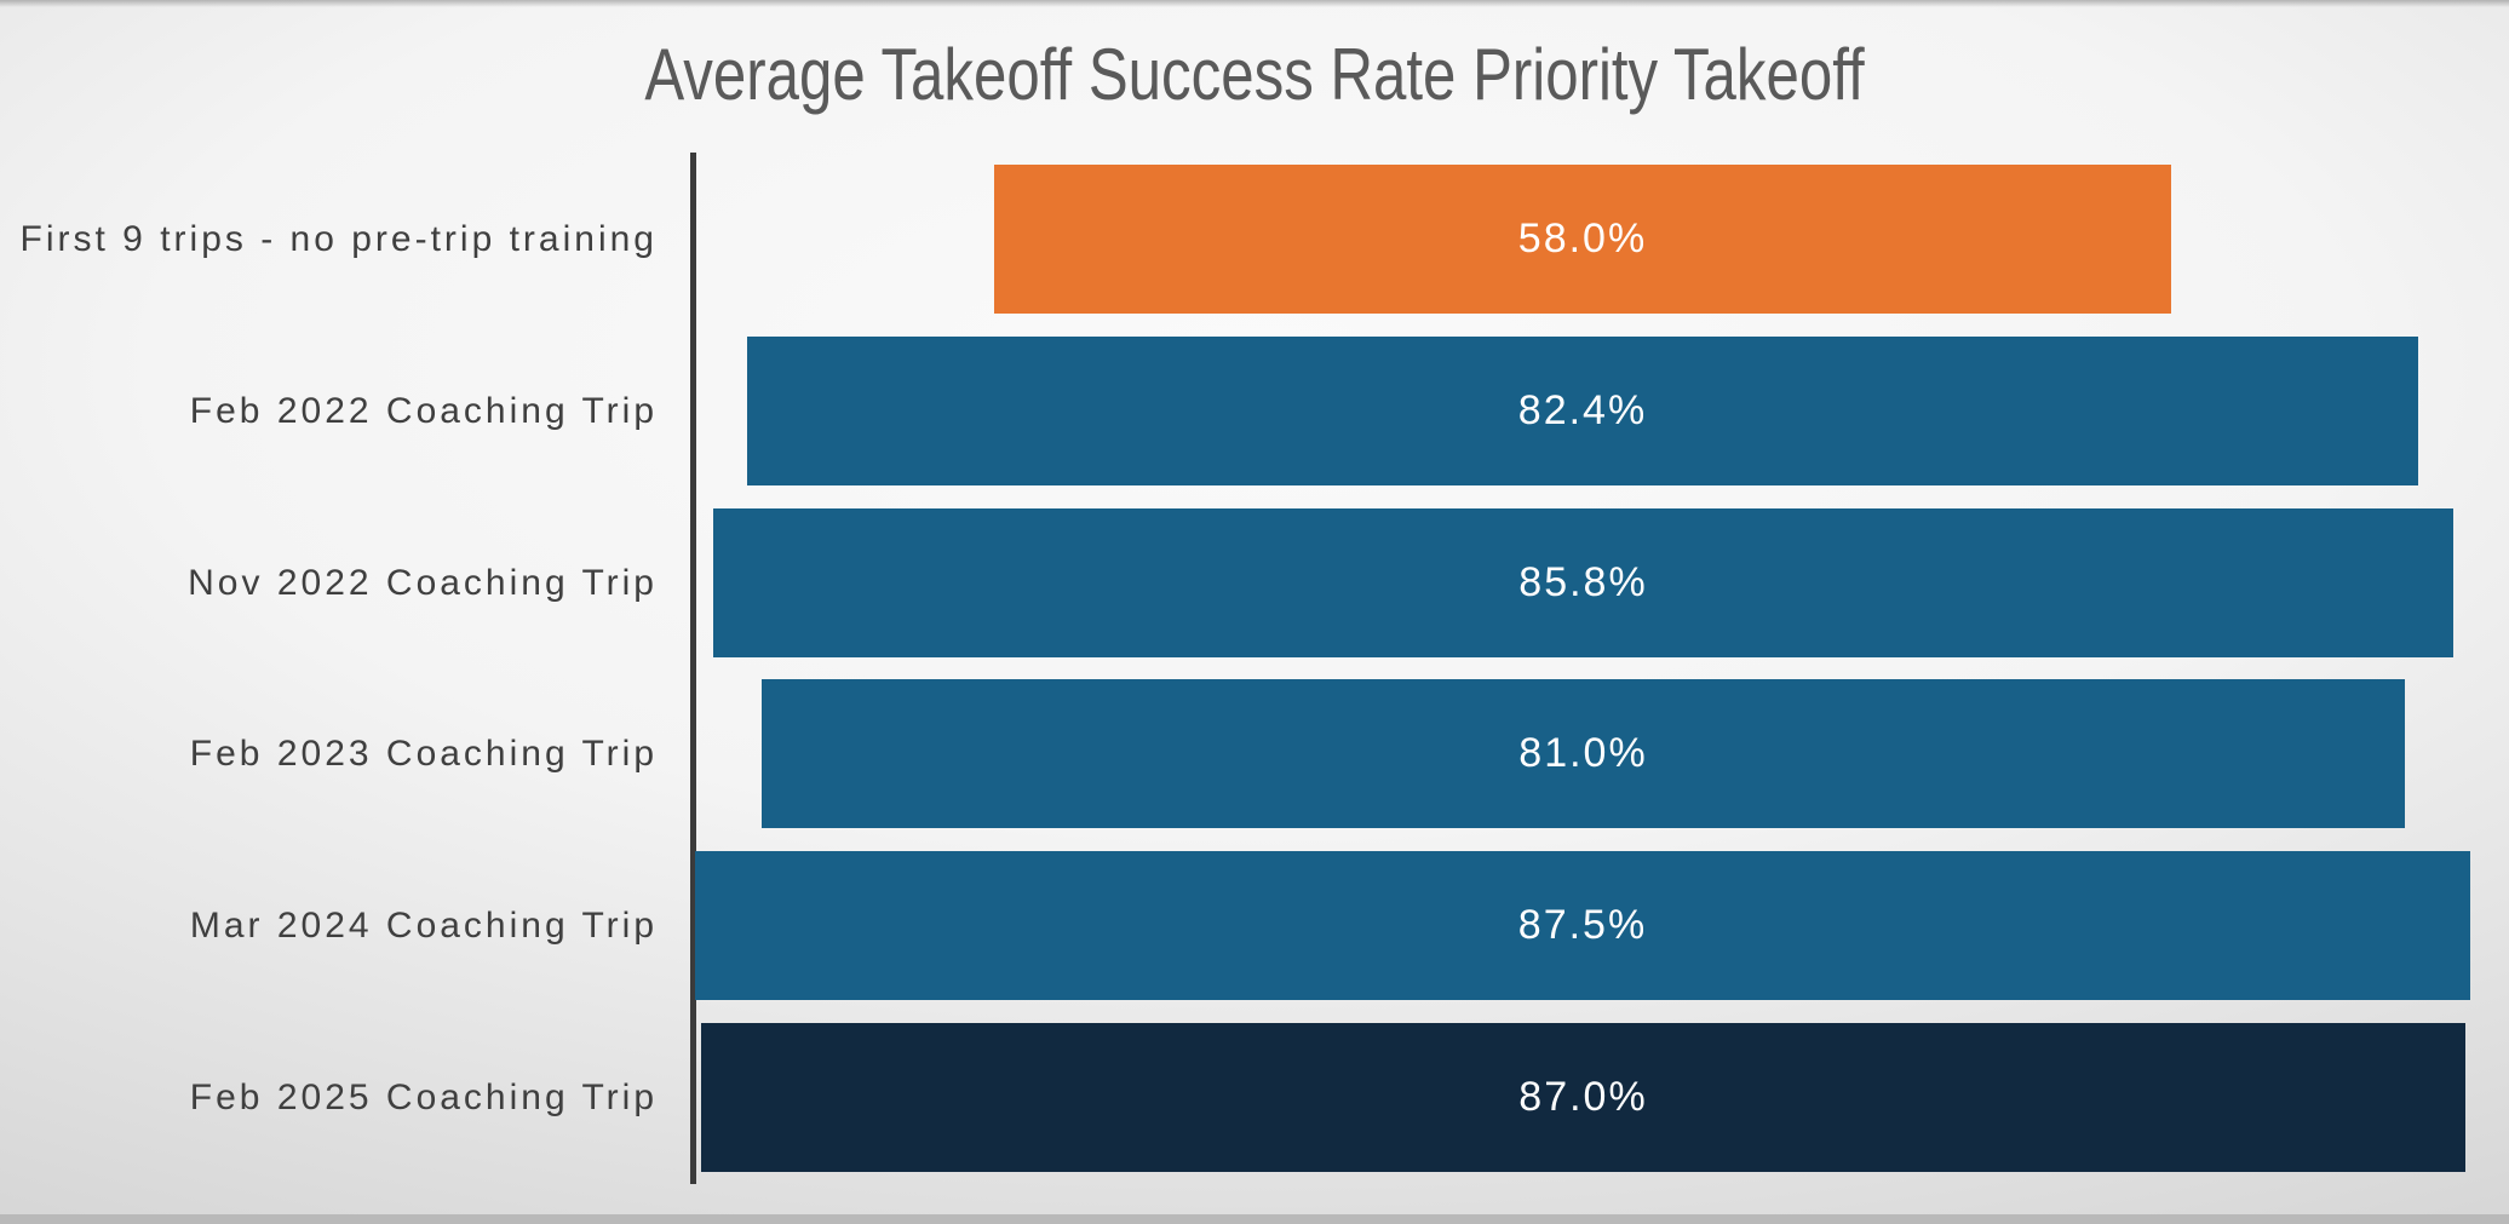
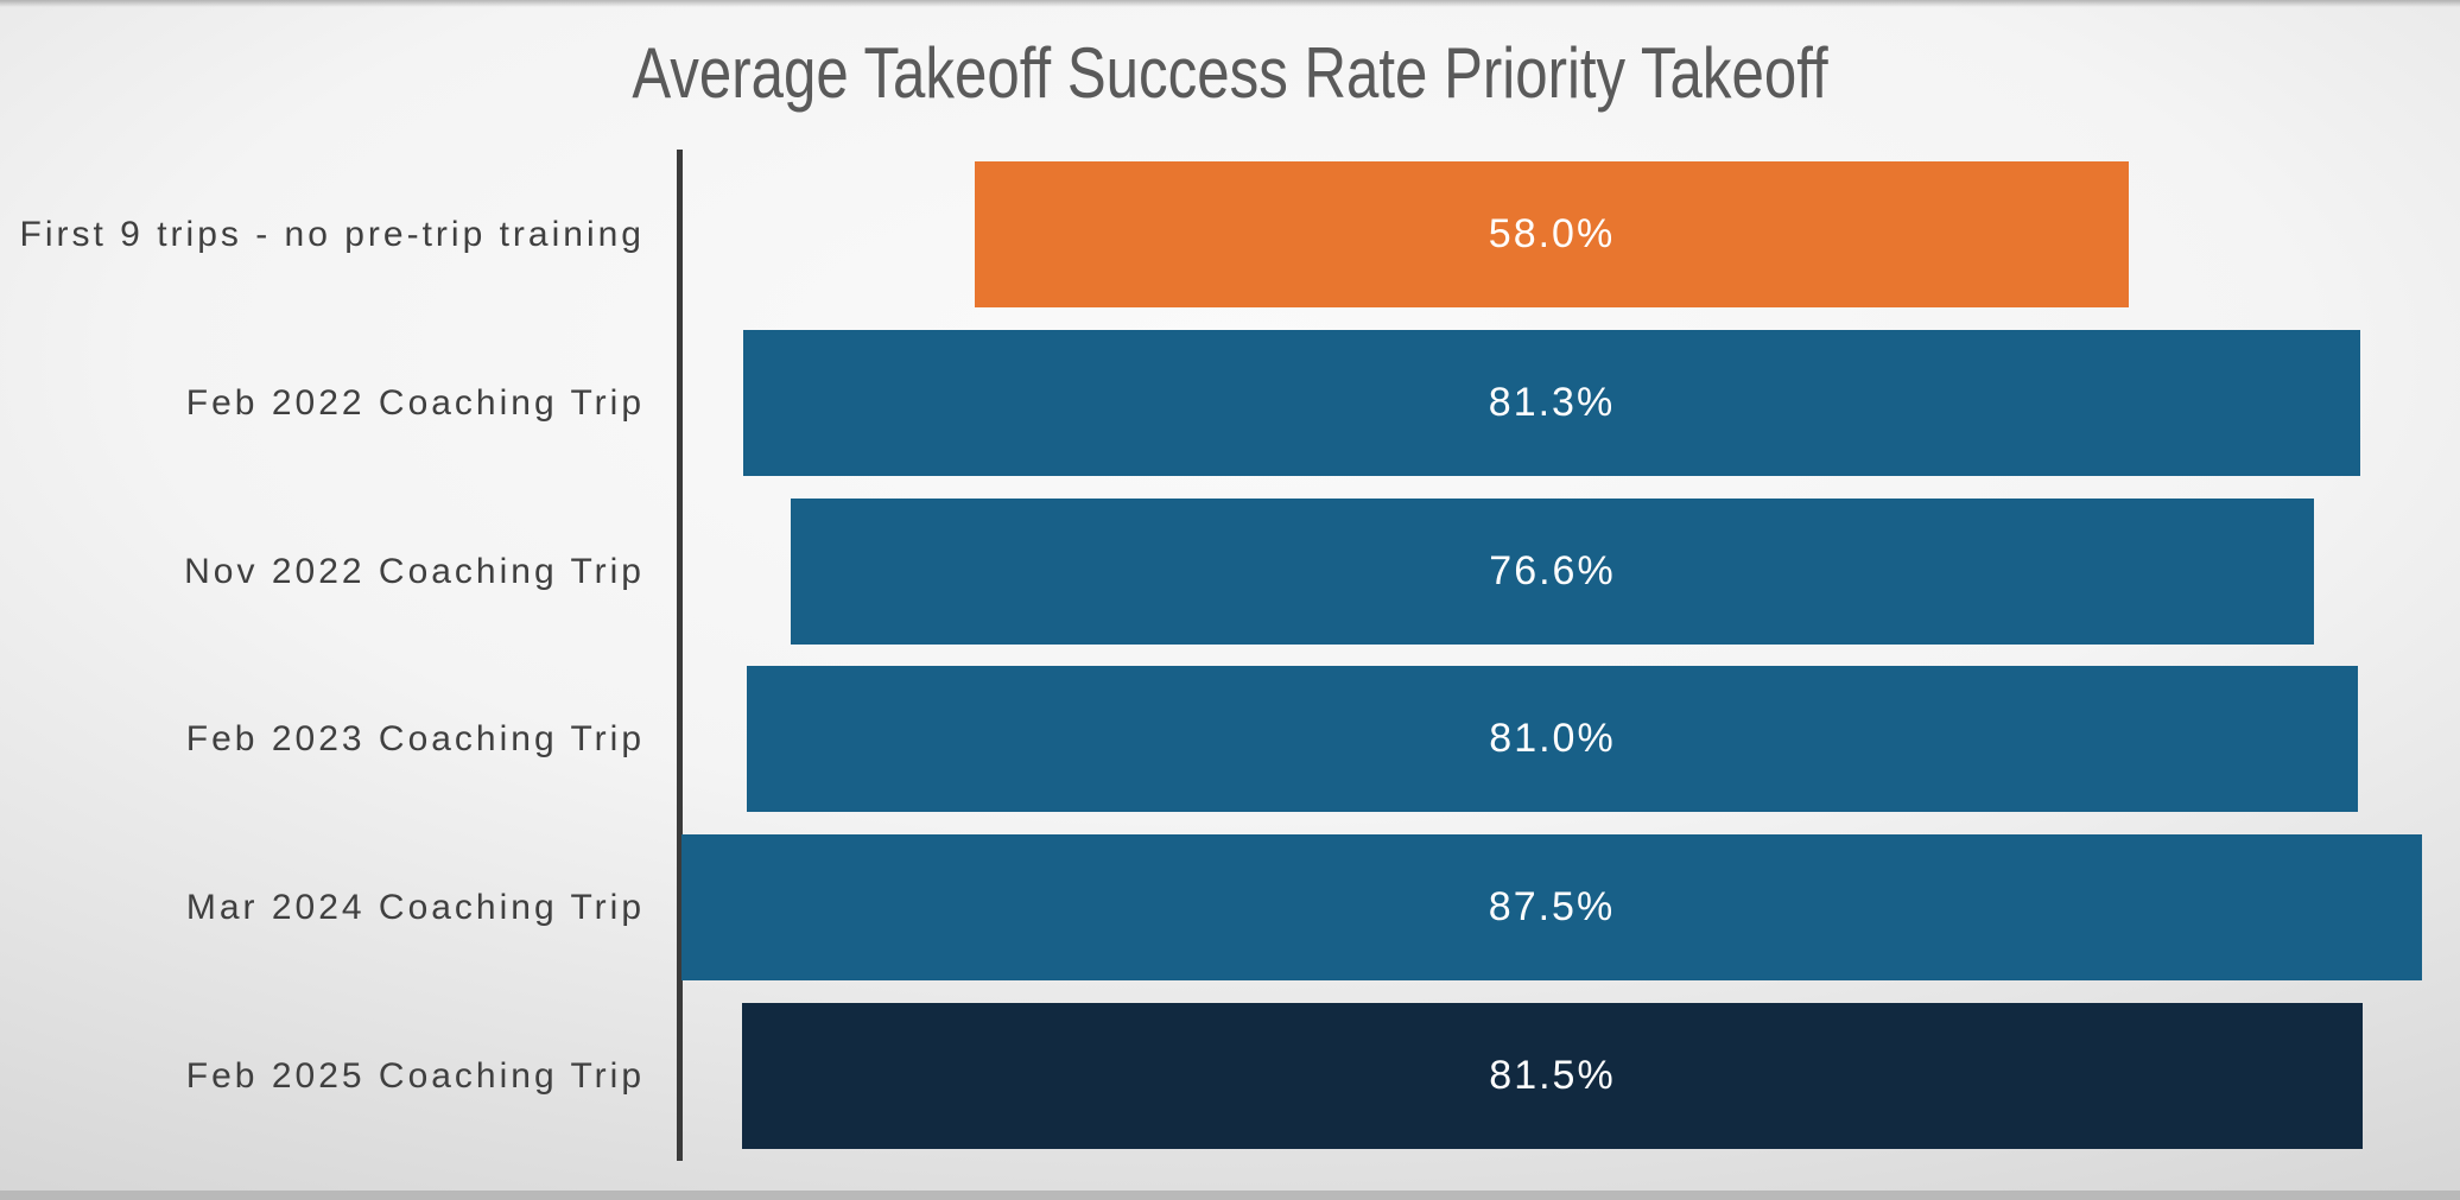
Feb 2022 Coaching Trip: 82.4% -> 81.3%
Nov 2022 Coaching Trip: 85.8% -> 76.6%
Feb 2025 Coaching Trip: 87.0% -> 81.5%
